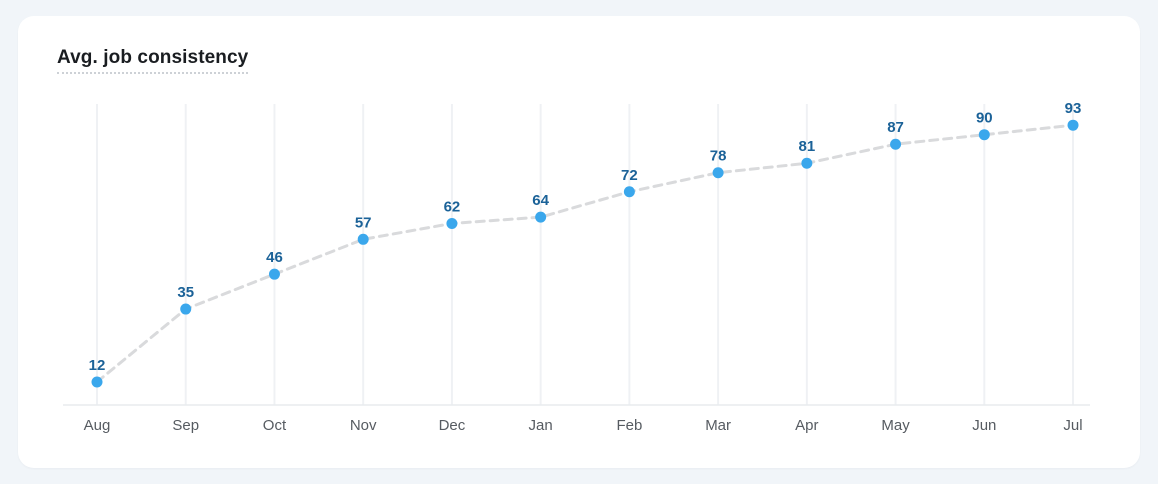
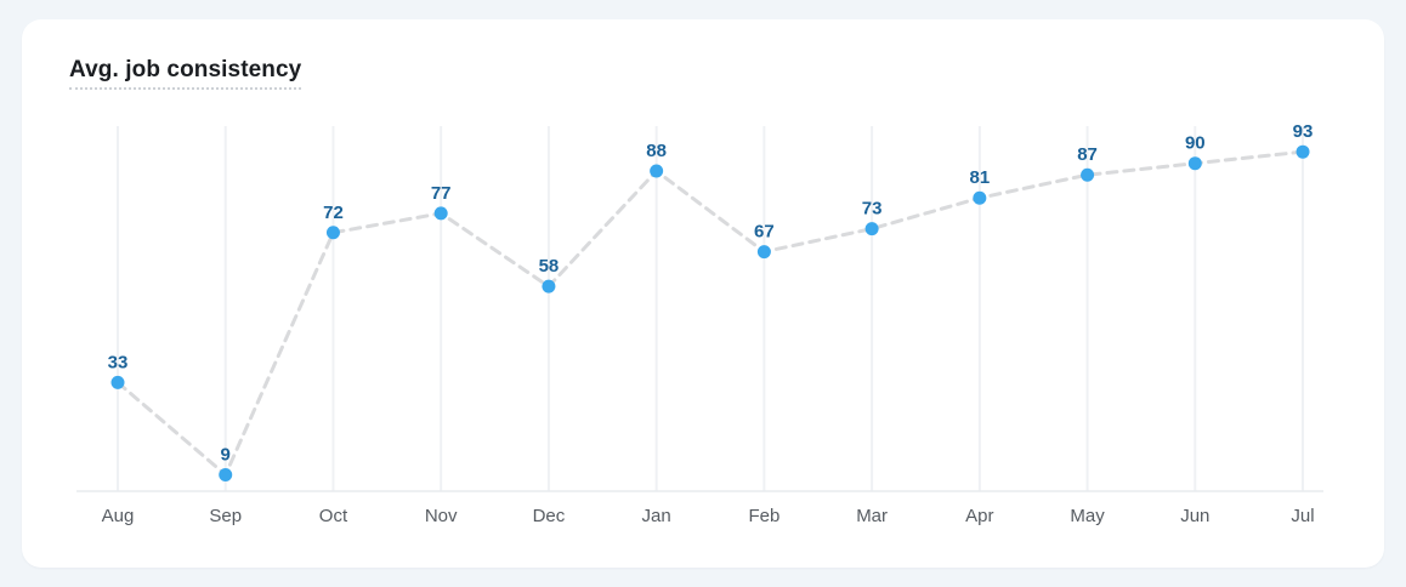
Aug: 12 -> 33
Sep: 35 -> 9
Oct: 46 -> 72
Nov: 57 -> 77
Dec: 62 -> 58
Jan: 64 -> 88
Feb: 72 -> 67
Mar: 78 -> 73
